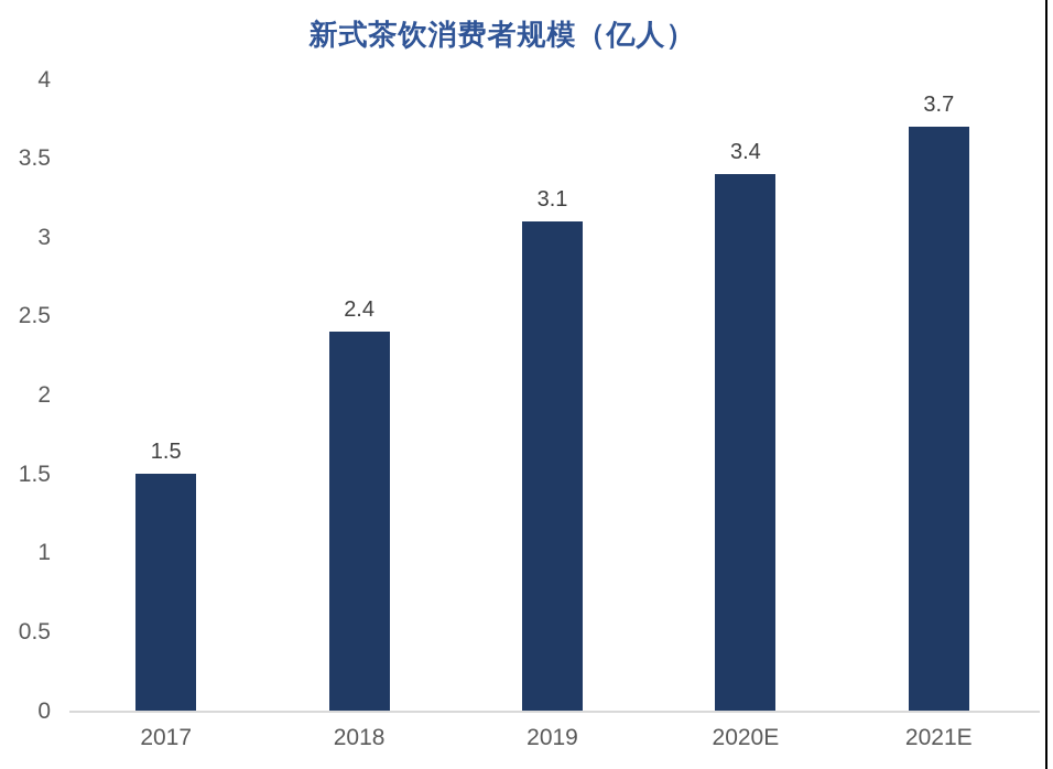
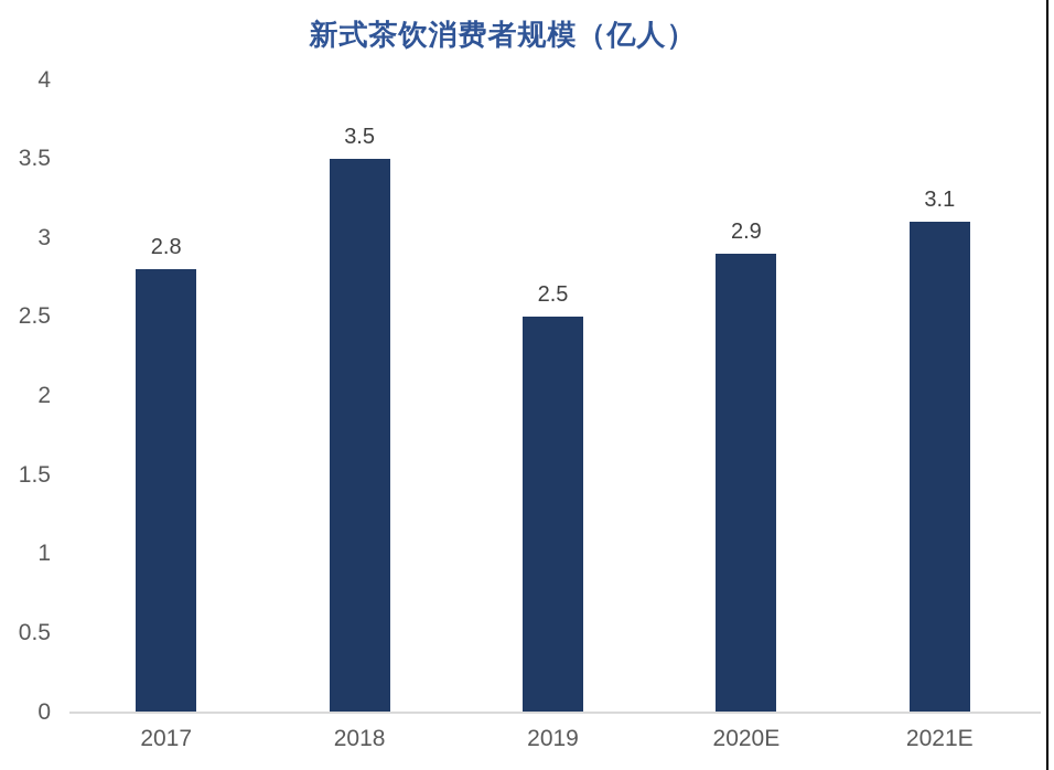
2017: 1.5 -> 2.8
2018: 2.4 -> 3.5
2019: 3.1 -> 2.5
2020E: 3.4 -> 2.9
2021E: 3.7 -> 3.1
